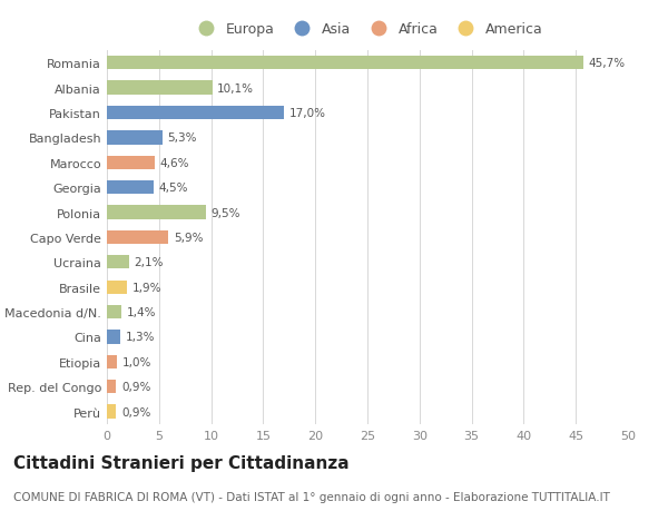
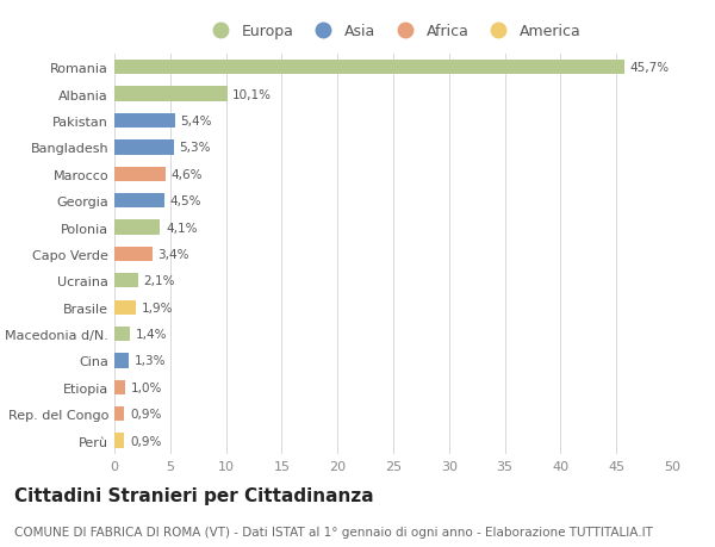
Pakistan: 17,0% -> 5,4%
Polonia: 9,5% -> 4,1%
Capo Verde: 5,9% -> 3,4%
